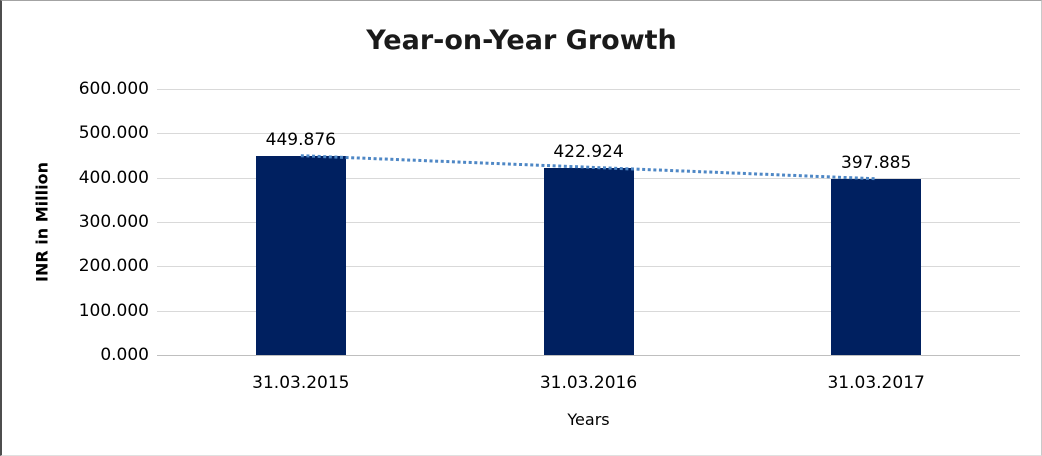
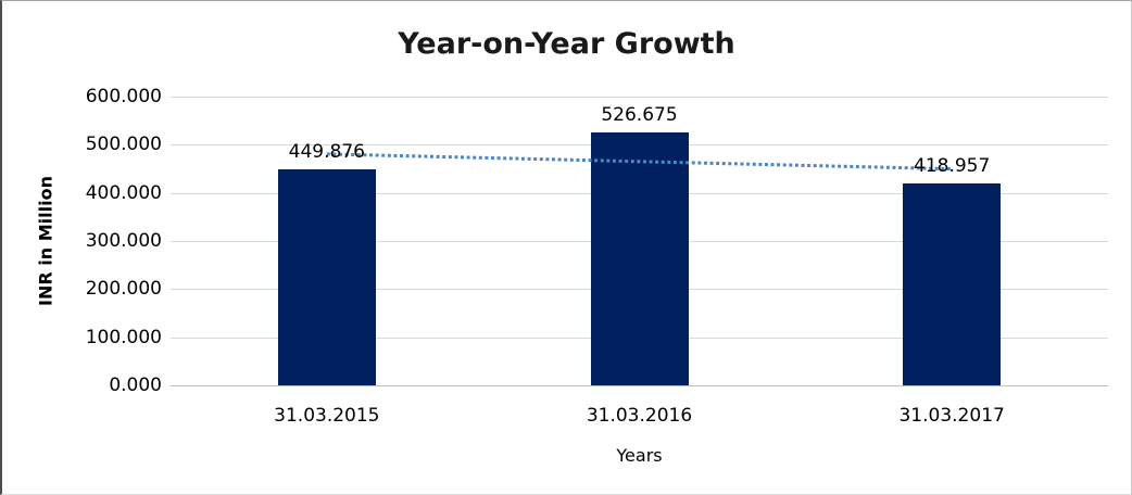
31.03.2016: 422.924 -> 526.675
31.03.2017: 397.885 -> 418.957
